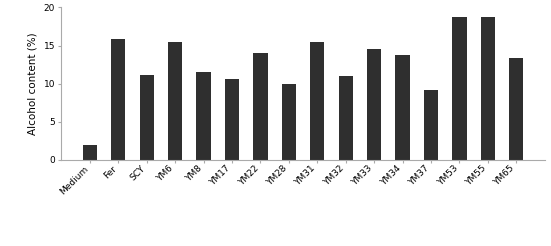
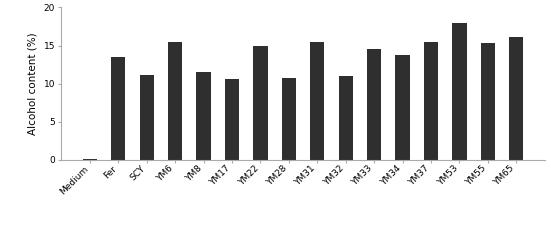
Medium: 2.0 -> 0.1
Fer: 15.8 -> 13.5
YM22: 14.0 -> 14.9
YM28: 10.0 -> 10.7
YM37: 9.2 -> 15.5
YM53: 18.8 -> 18.0
YM55: 18.8 -> 15.3
YM65: 13.4 -> 16.1
